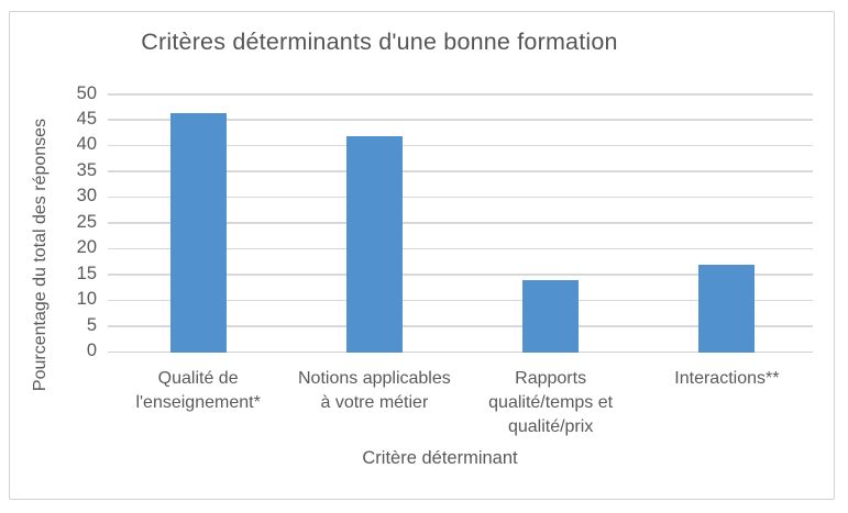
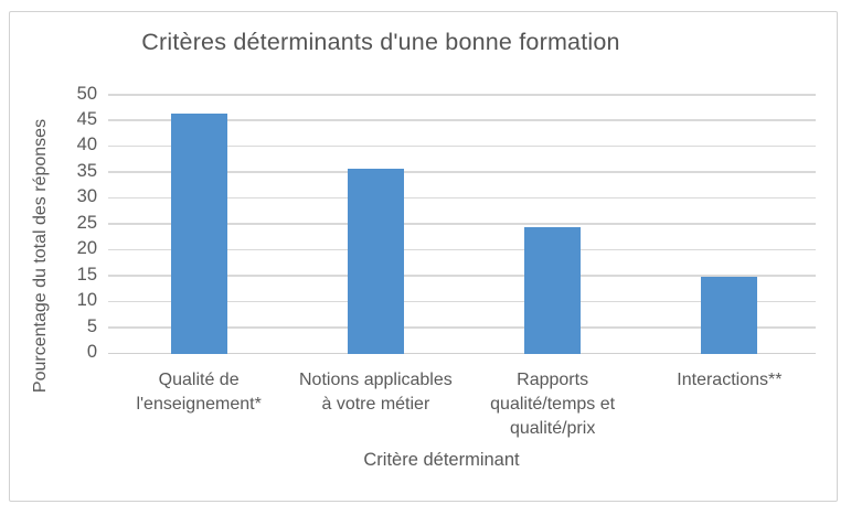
Notions applicables à votre métier: 42 -> 36
Rapports qualité/temps et qualité/prix: 14 -> 24
Interactions**: 17 -> 15
